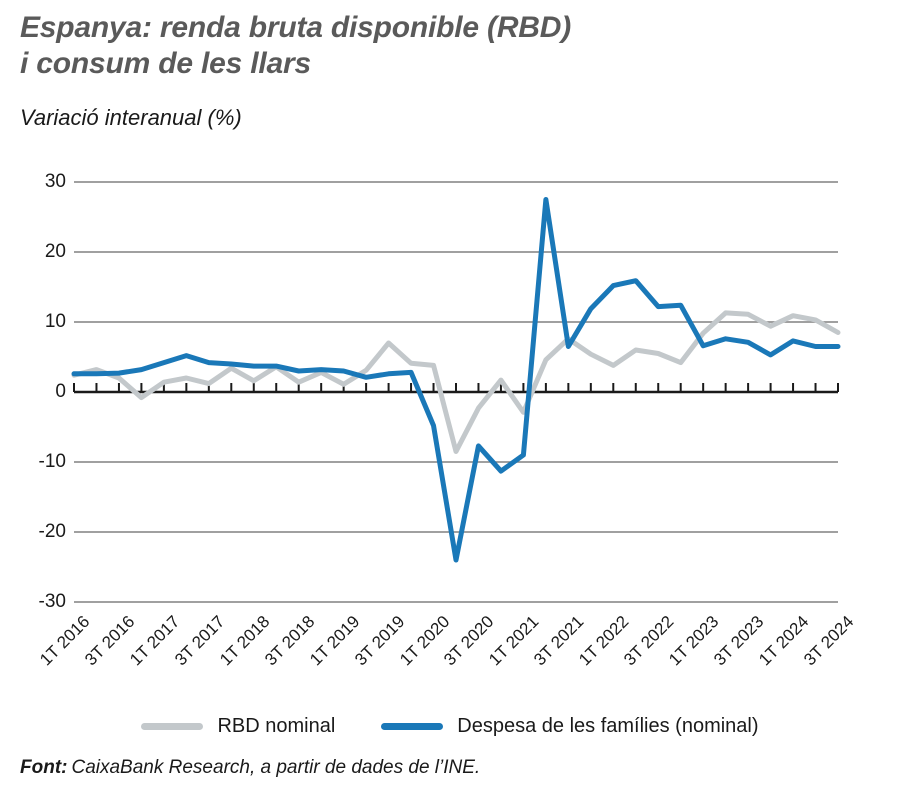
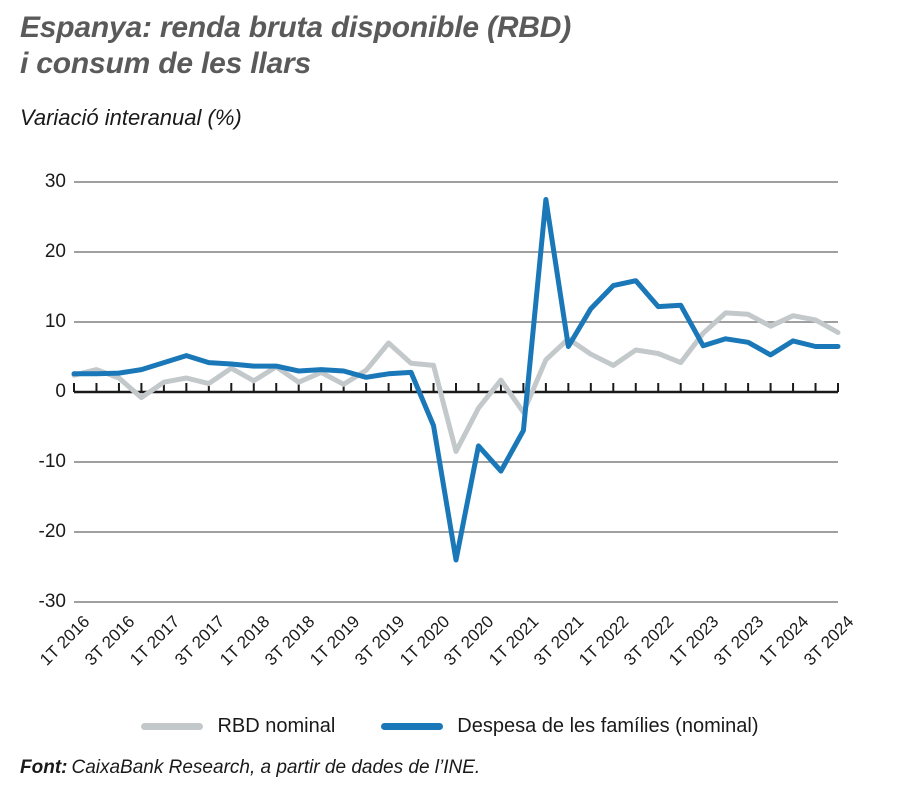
Despesa de les famílies (nominal)/1T 2021: -9 -> -6
